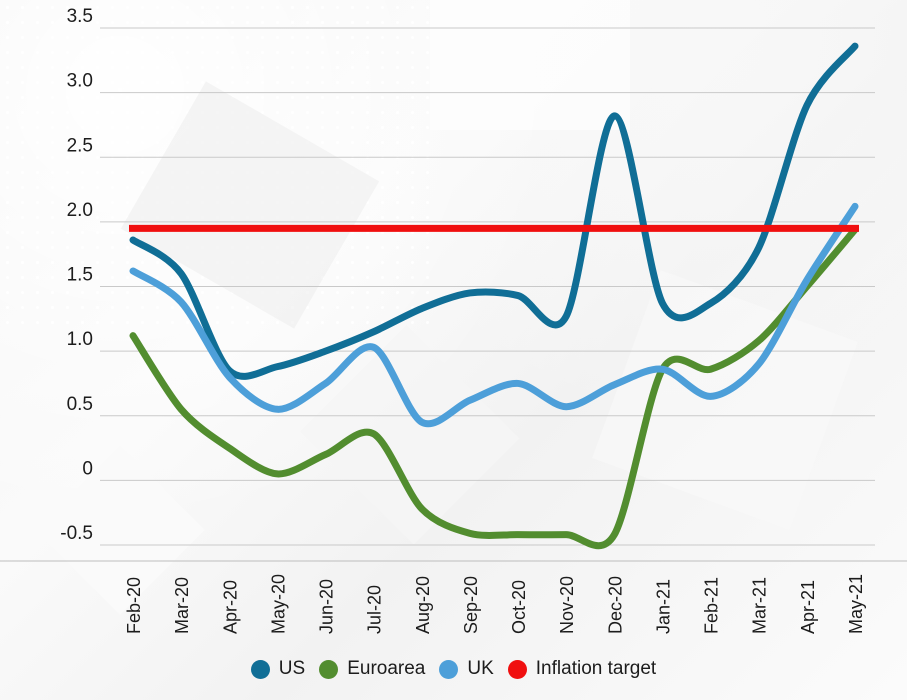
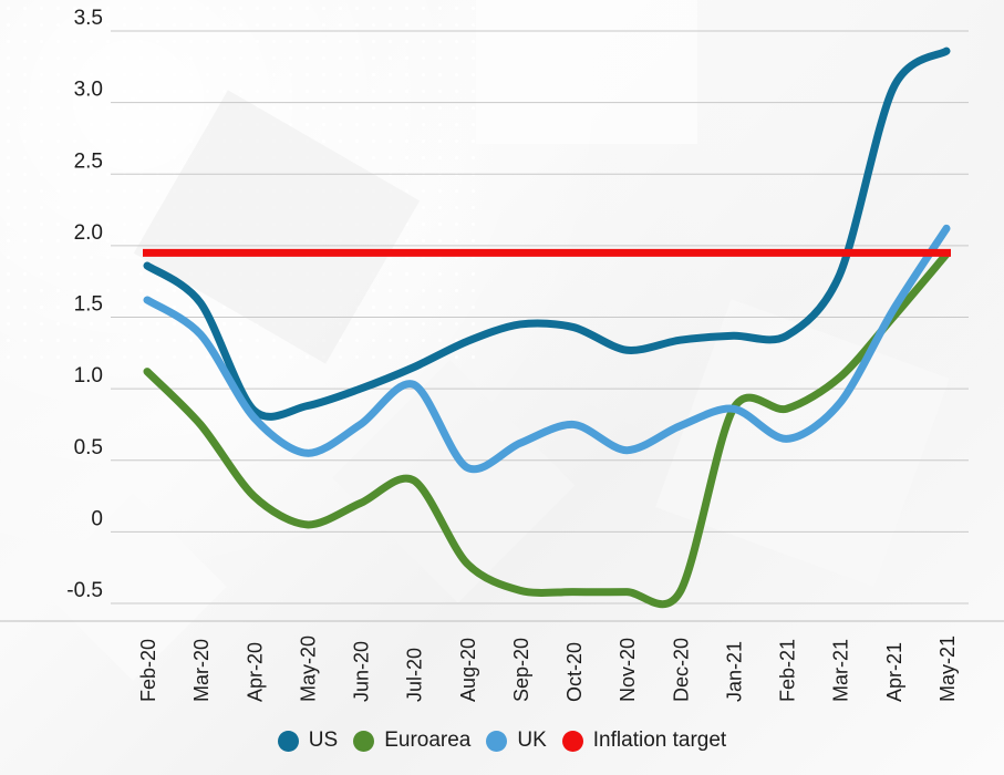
Euroarea/Mar-20: 0.55 -> 0.75
US/Dec-20: 2.82 -> 1.34
US/Apr-21: 2.90 -> 3.10
